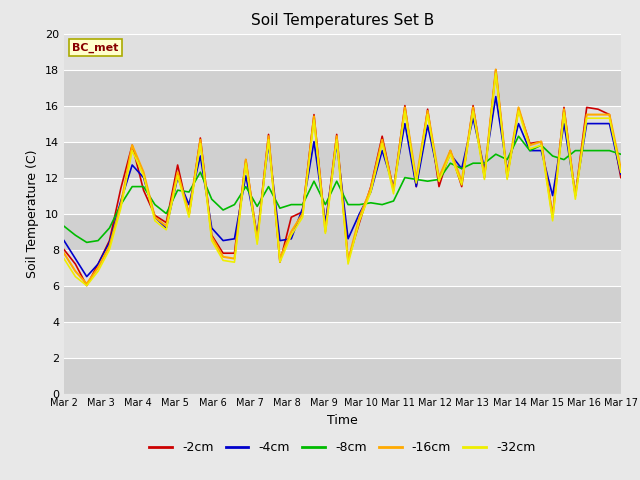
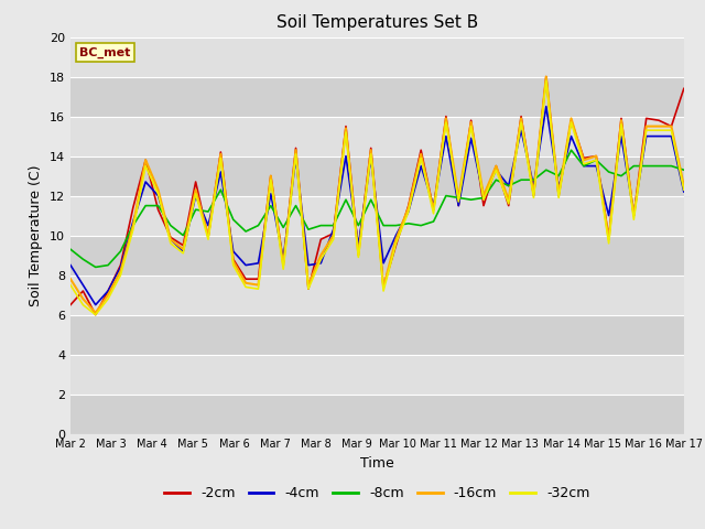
-2cm/Mar 2: 8.0 -> 6.5
-2cm/Mar 17: 12.0 -> 17.4
